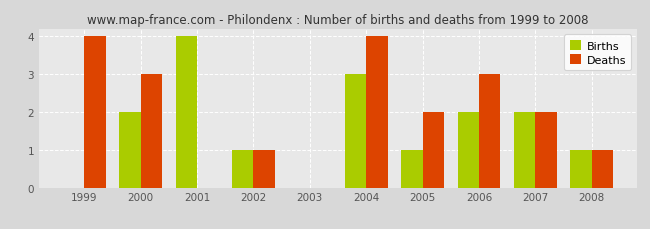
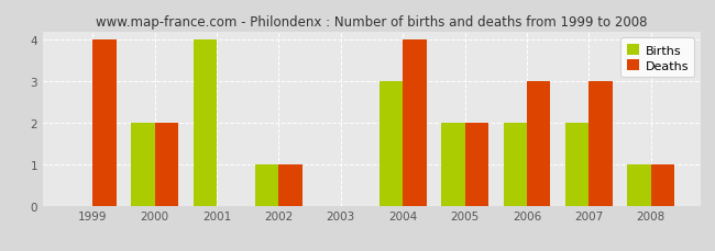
Deaths/2000: 3 -> 2
Births/2005: 1 -> 2
Deaths/2007: 2 -> 3
